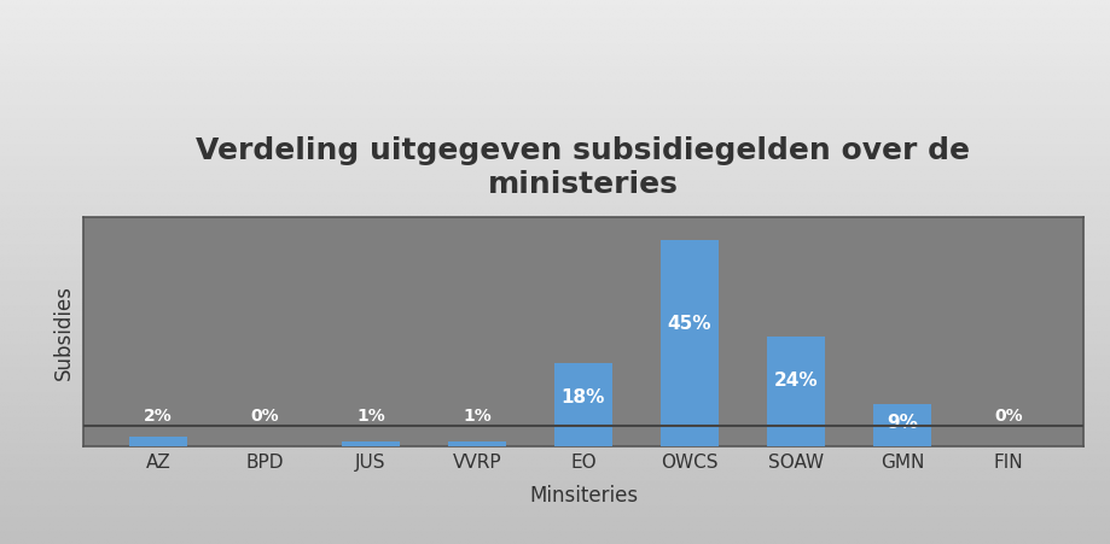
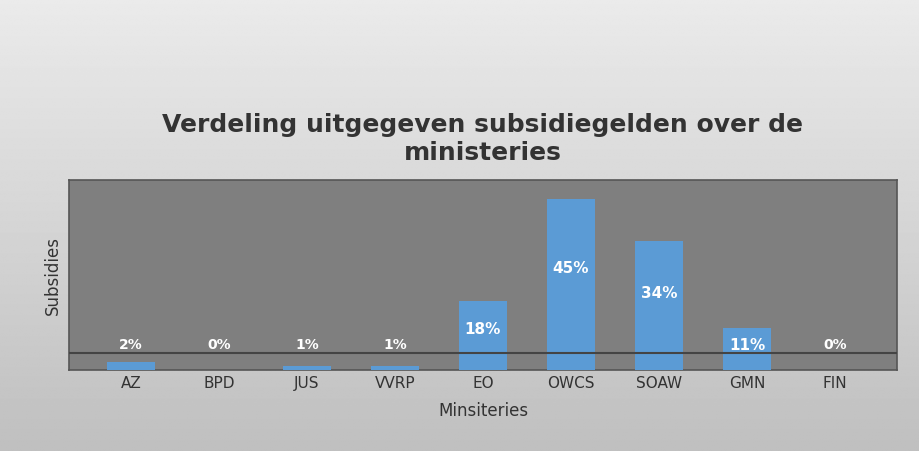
SOAW: 24% -> 34%
GMN: 9% -> 11%
